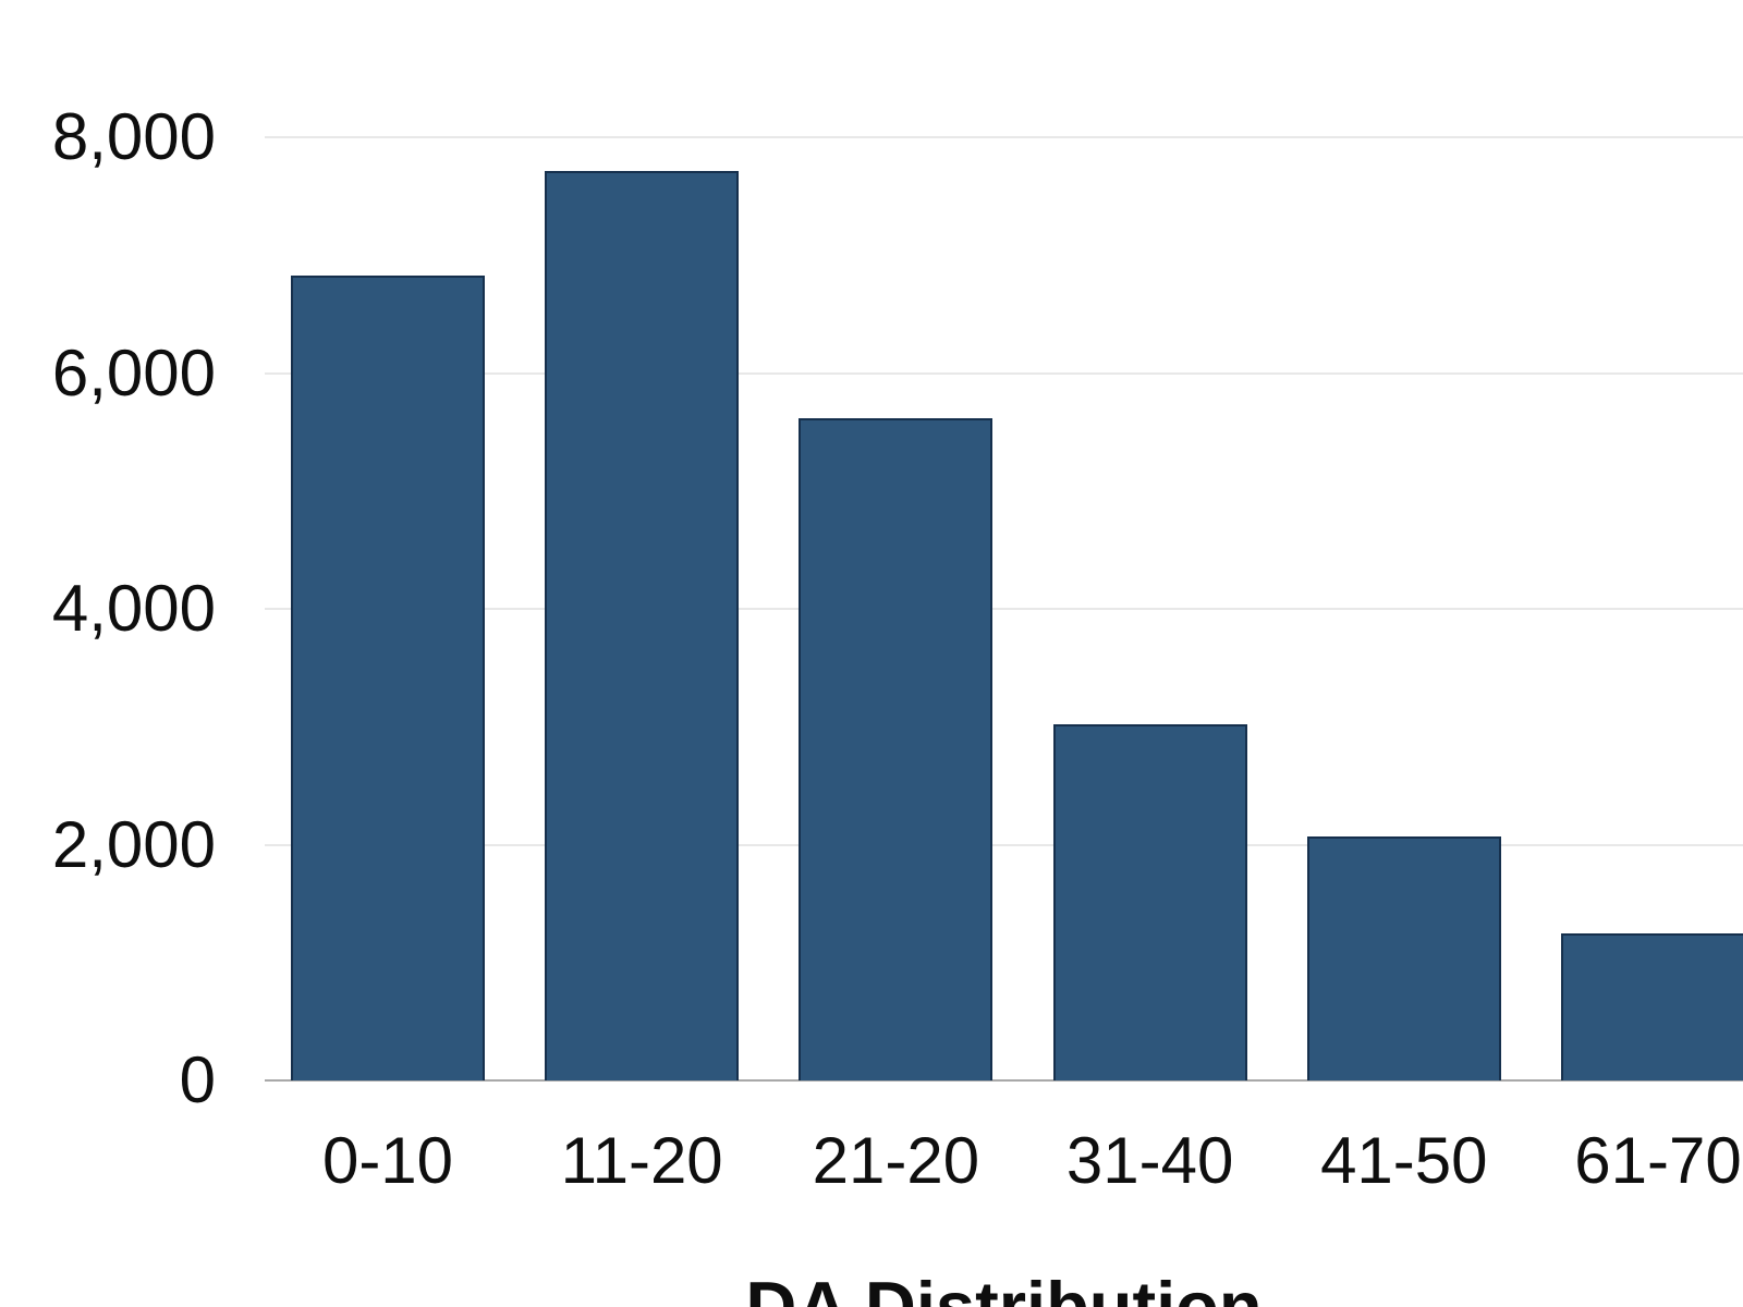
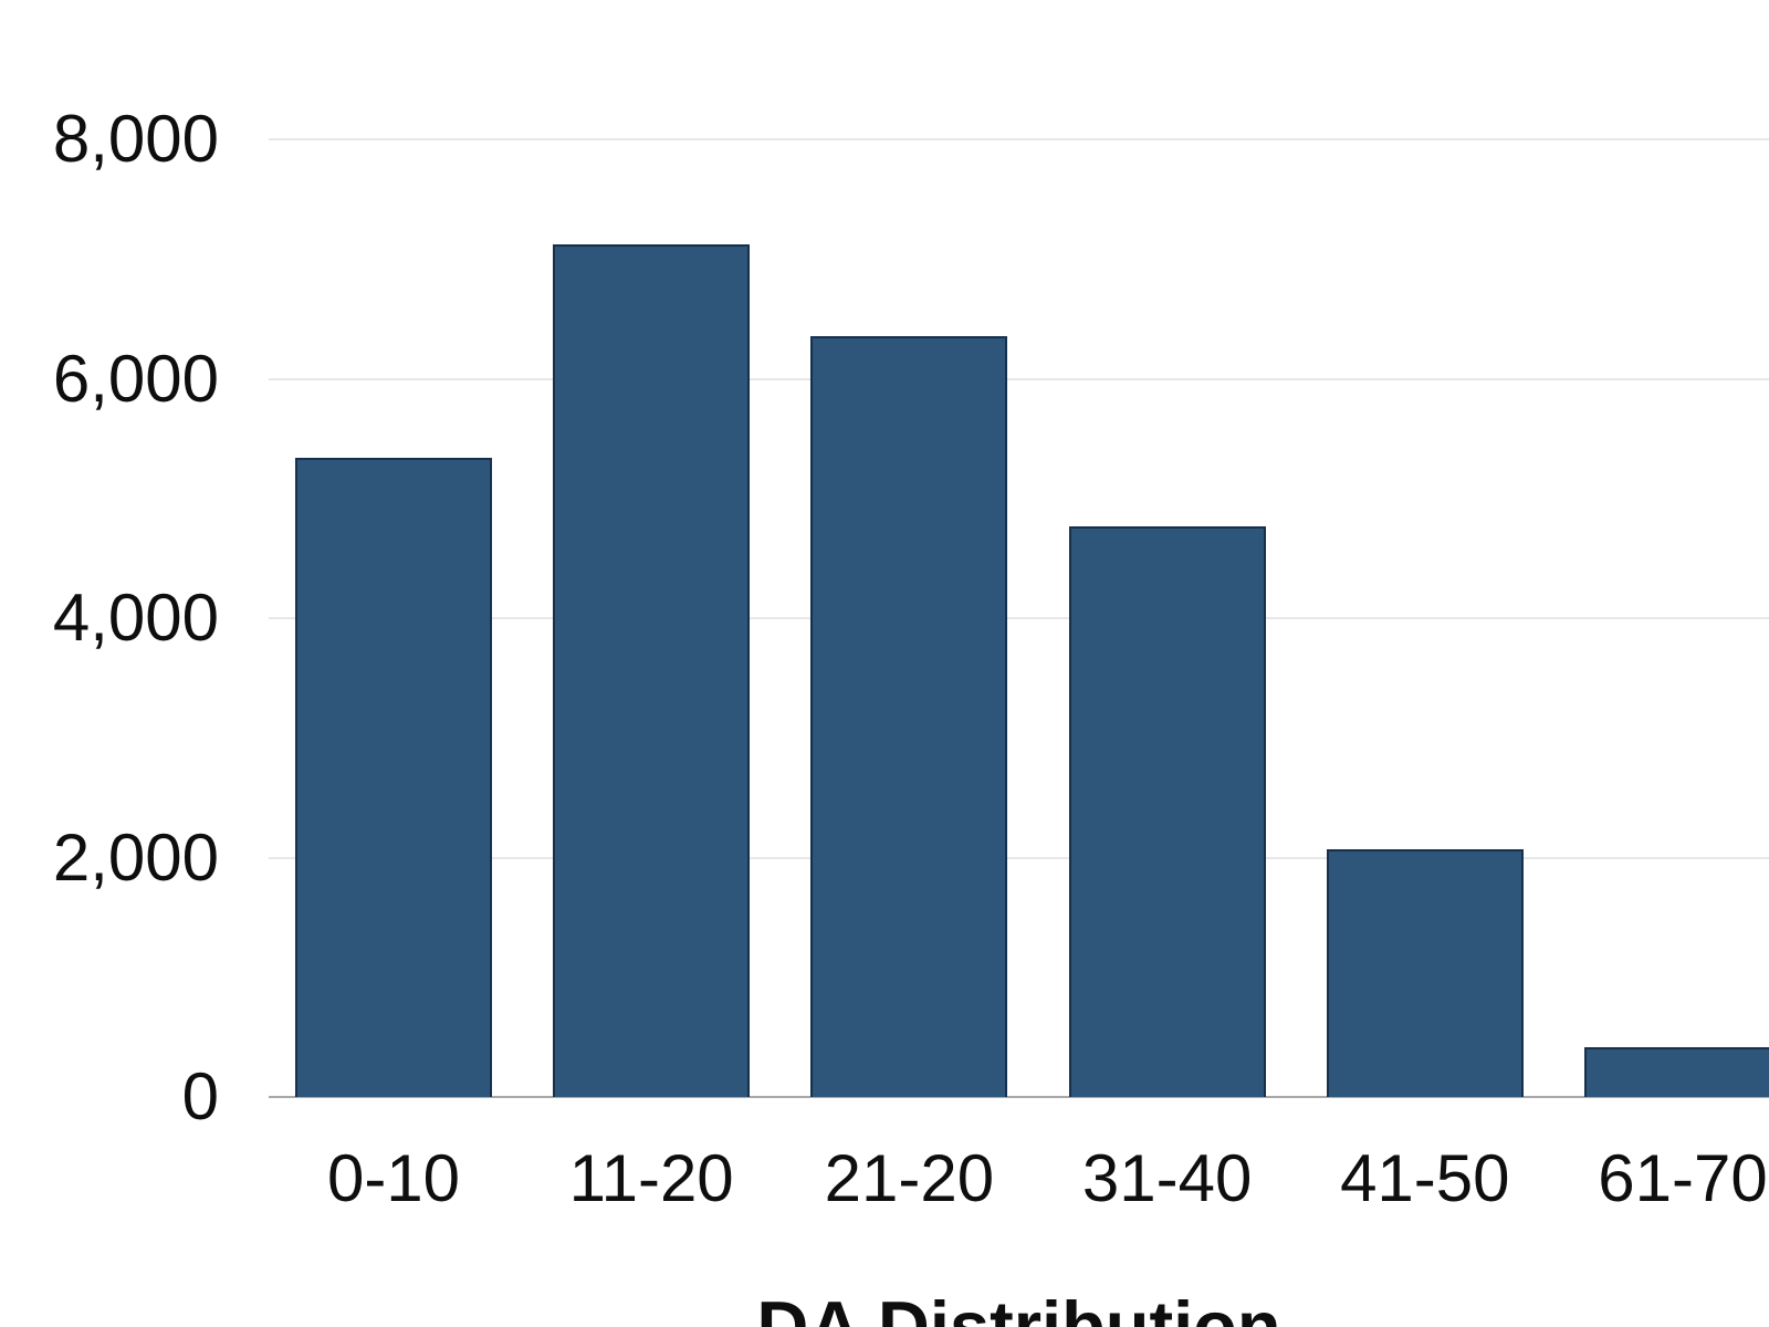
0-10: 6830 -> 5340
11-20: 7710 -> 7120
21-20: 5620 -> 6360
31-40: 3020 -> 4770
61-70: 1250 -> 420
